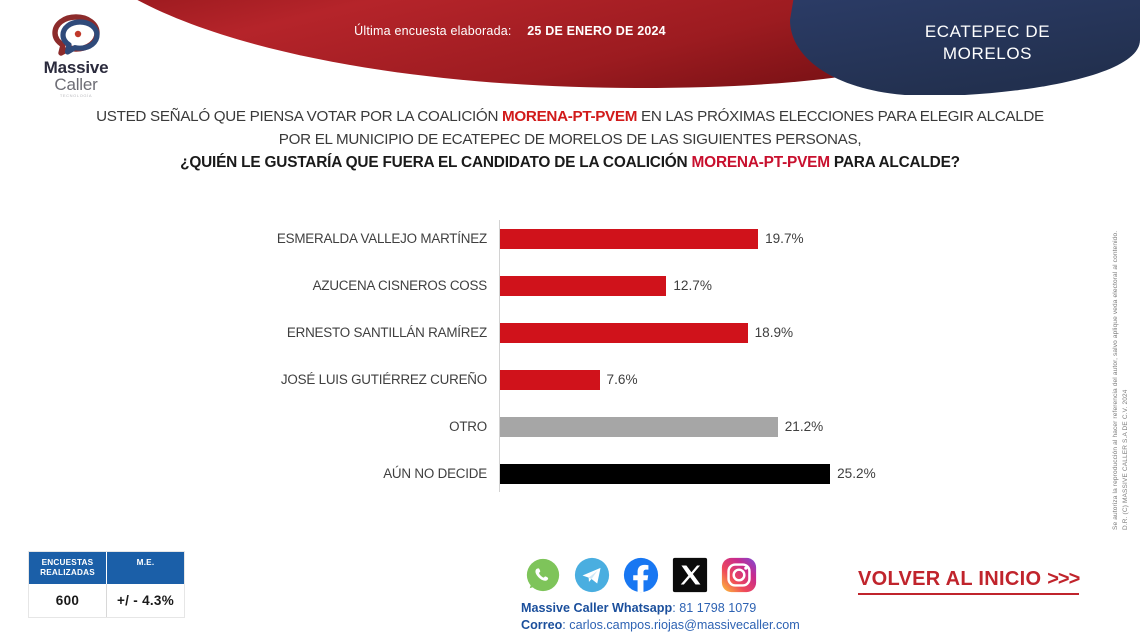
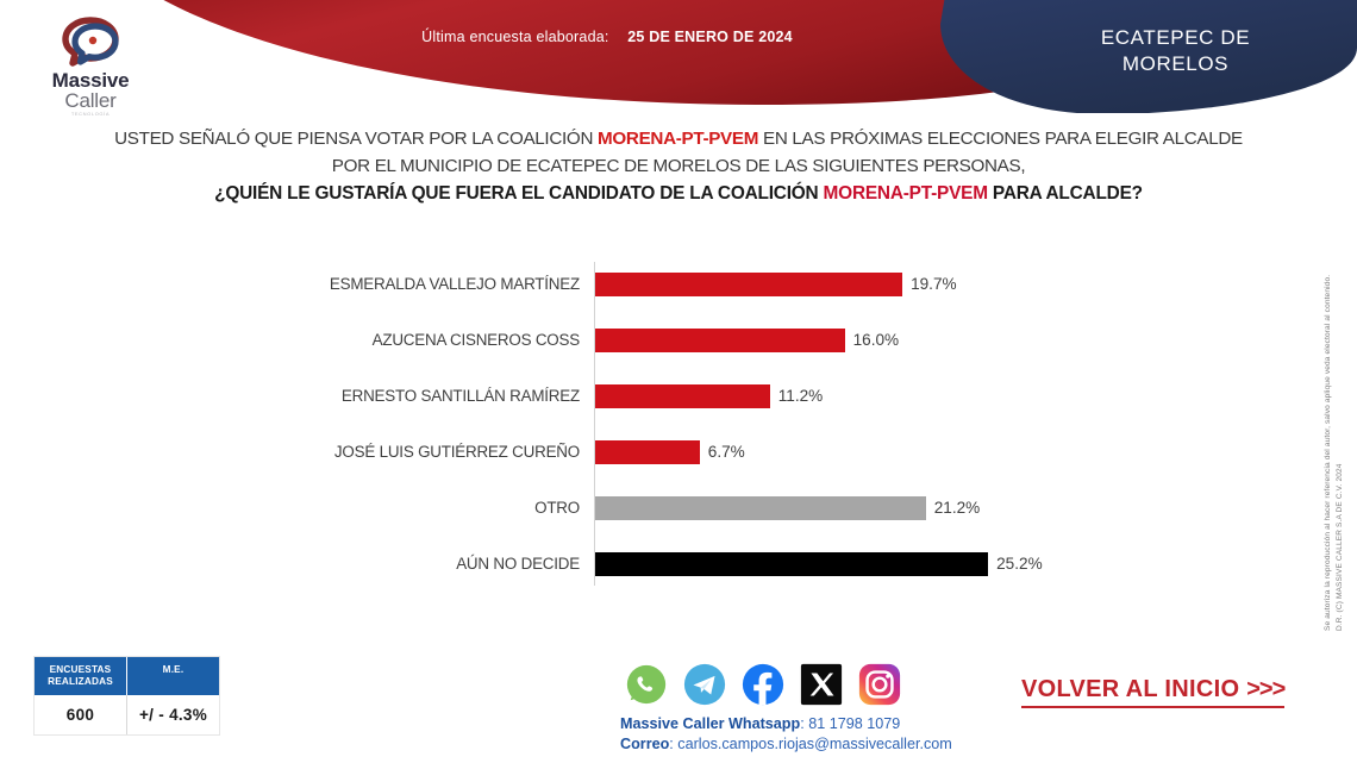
AZUCENA CISNEROS COSS: 12.7% -> 16.0%
ERNESTO SANTILLÁN RAMÍREZ: 18.9% -> 11.2%
JOSÉ LUIS GUTIÉRREZ CUREÑO: 7.6% -> 6.7%
